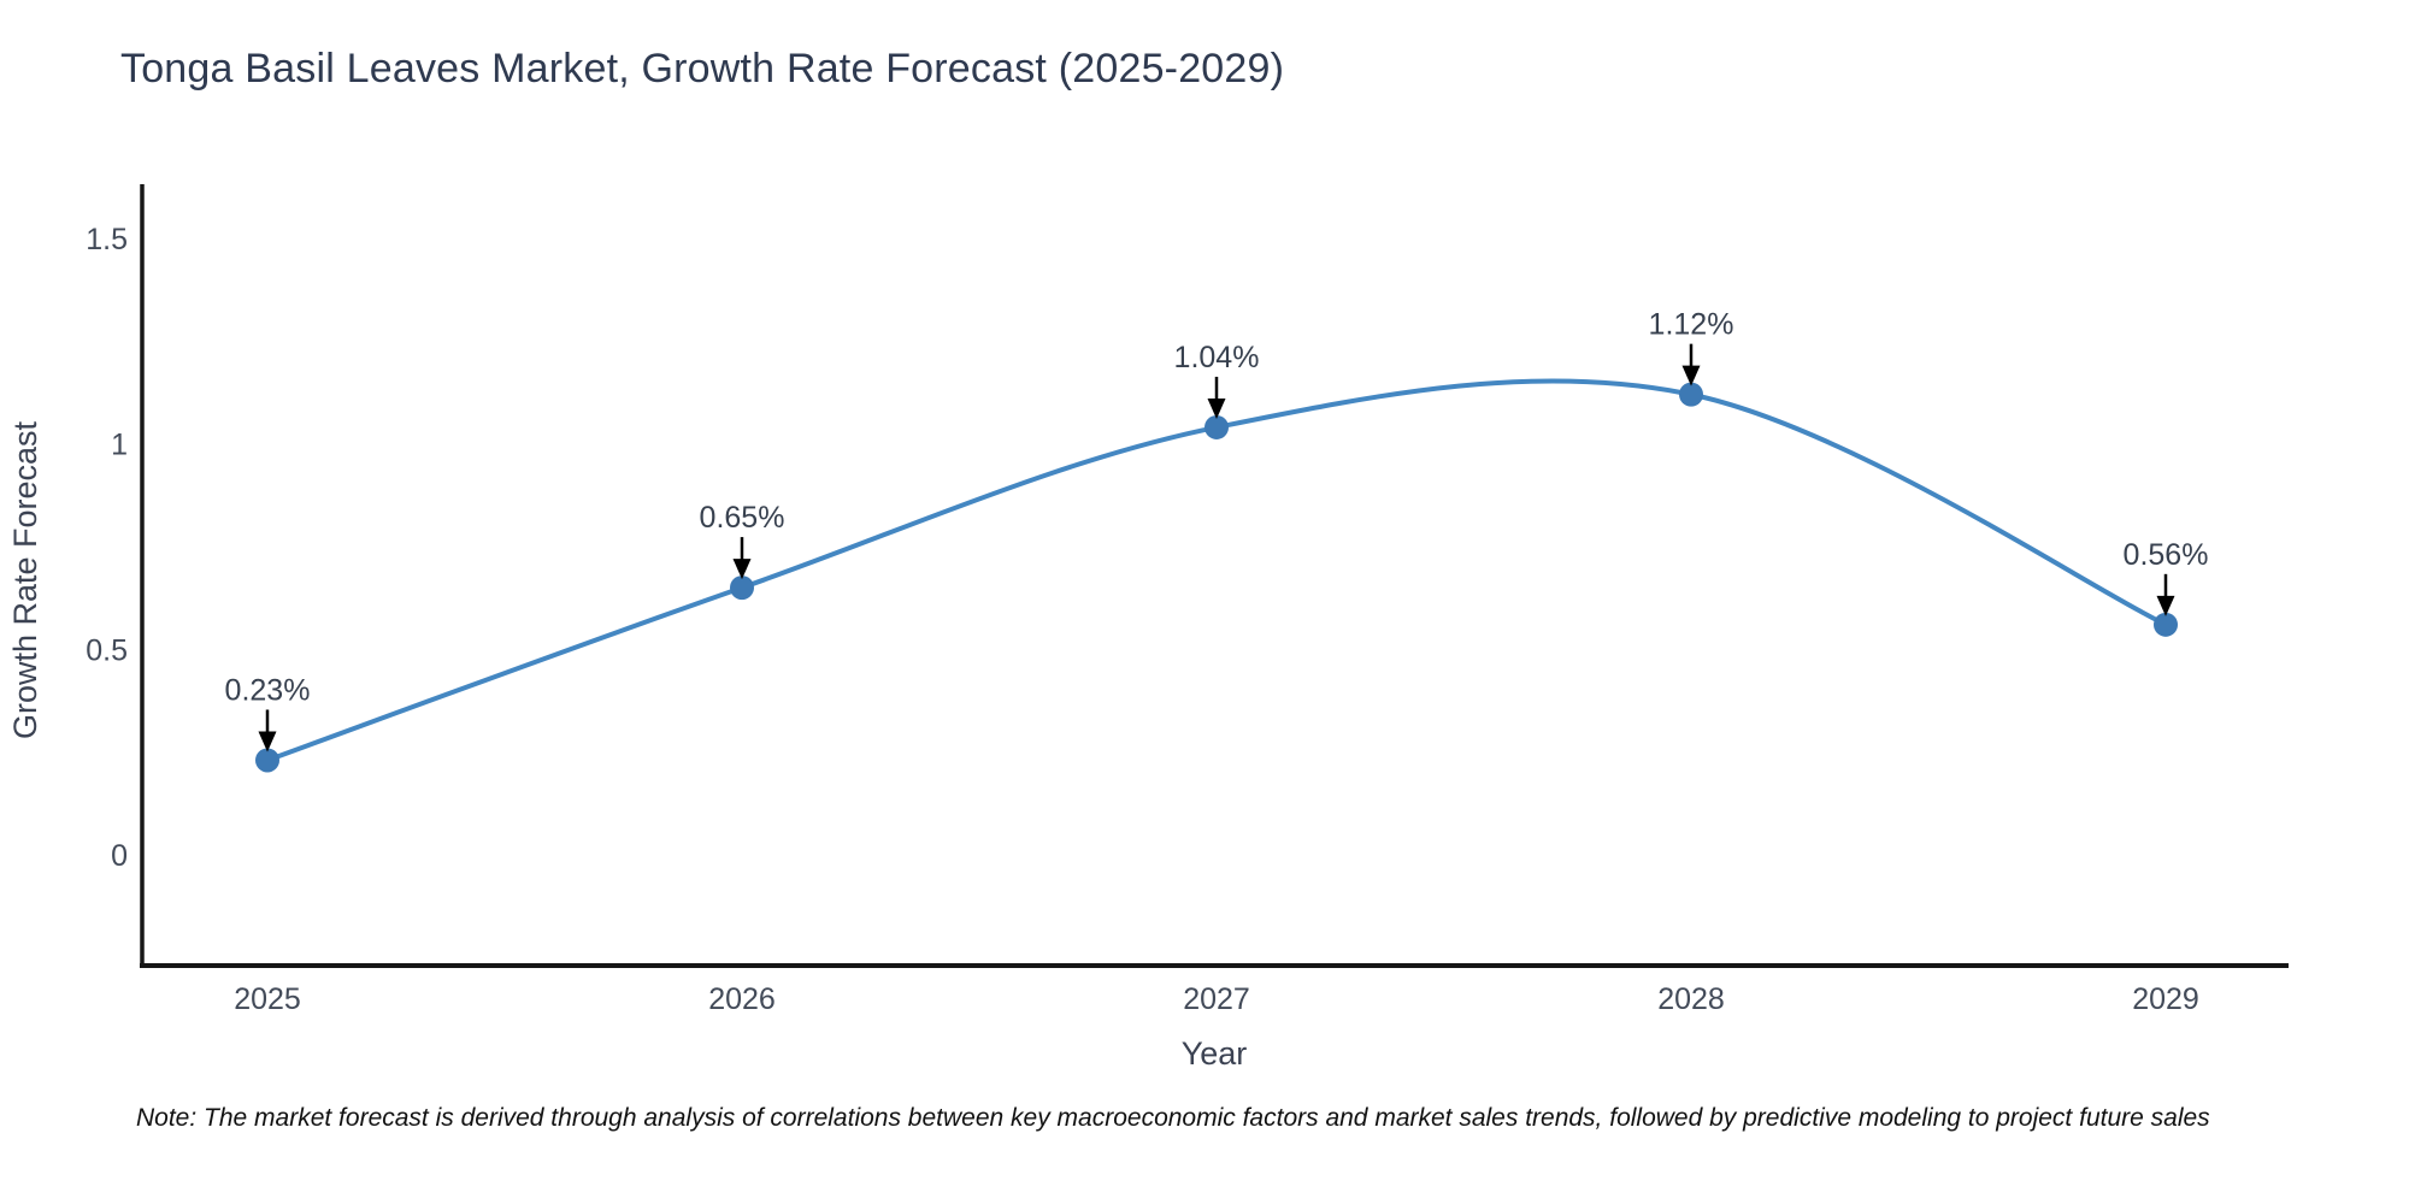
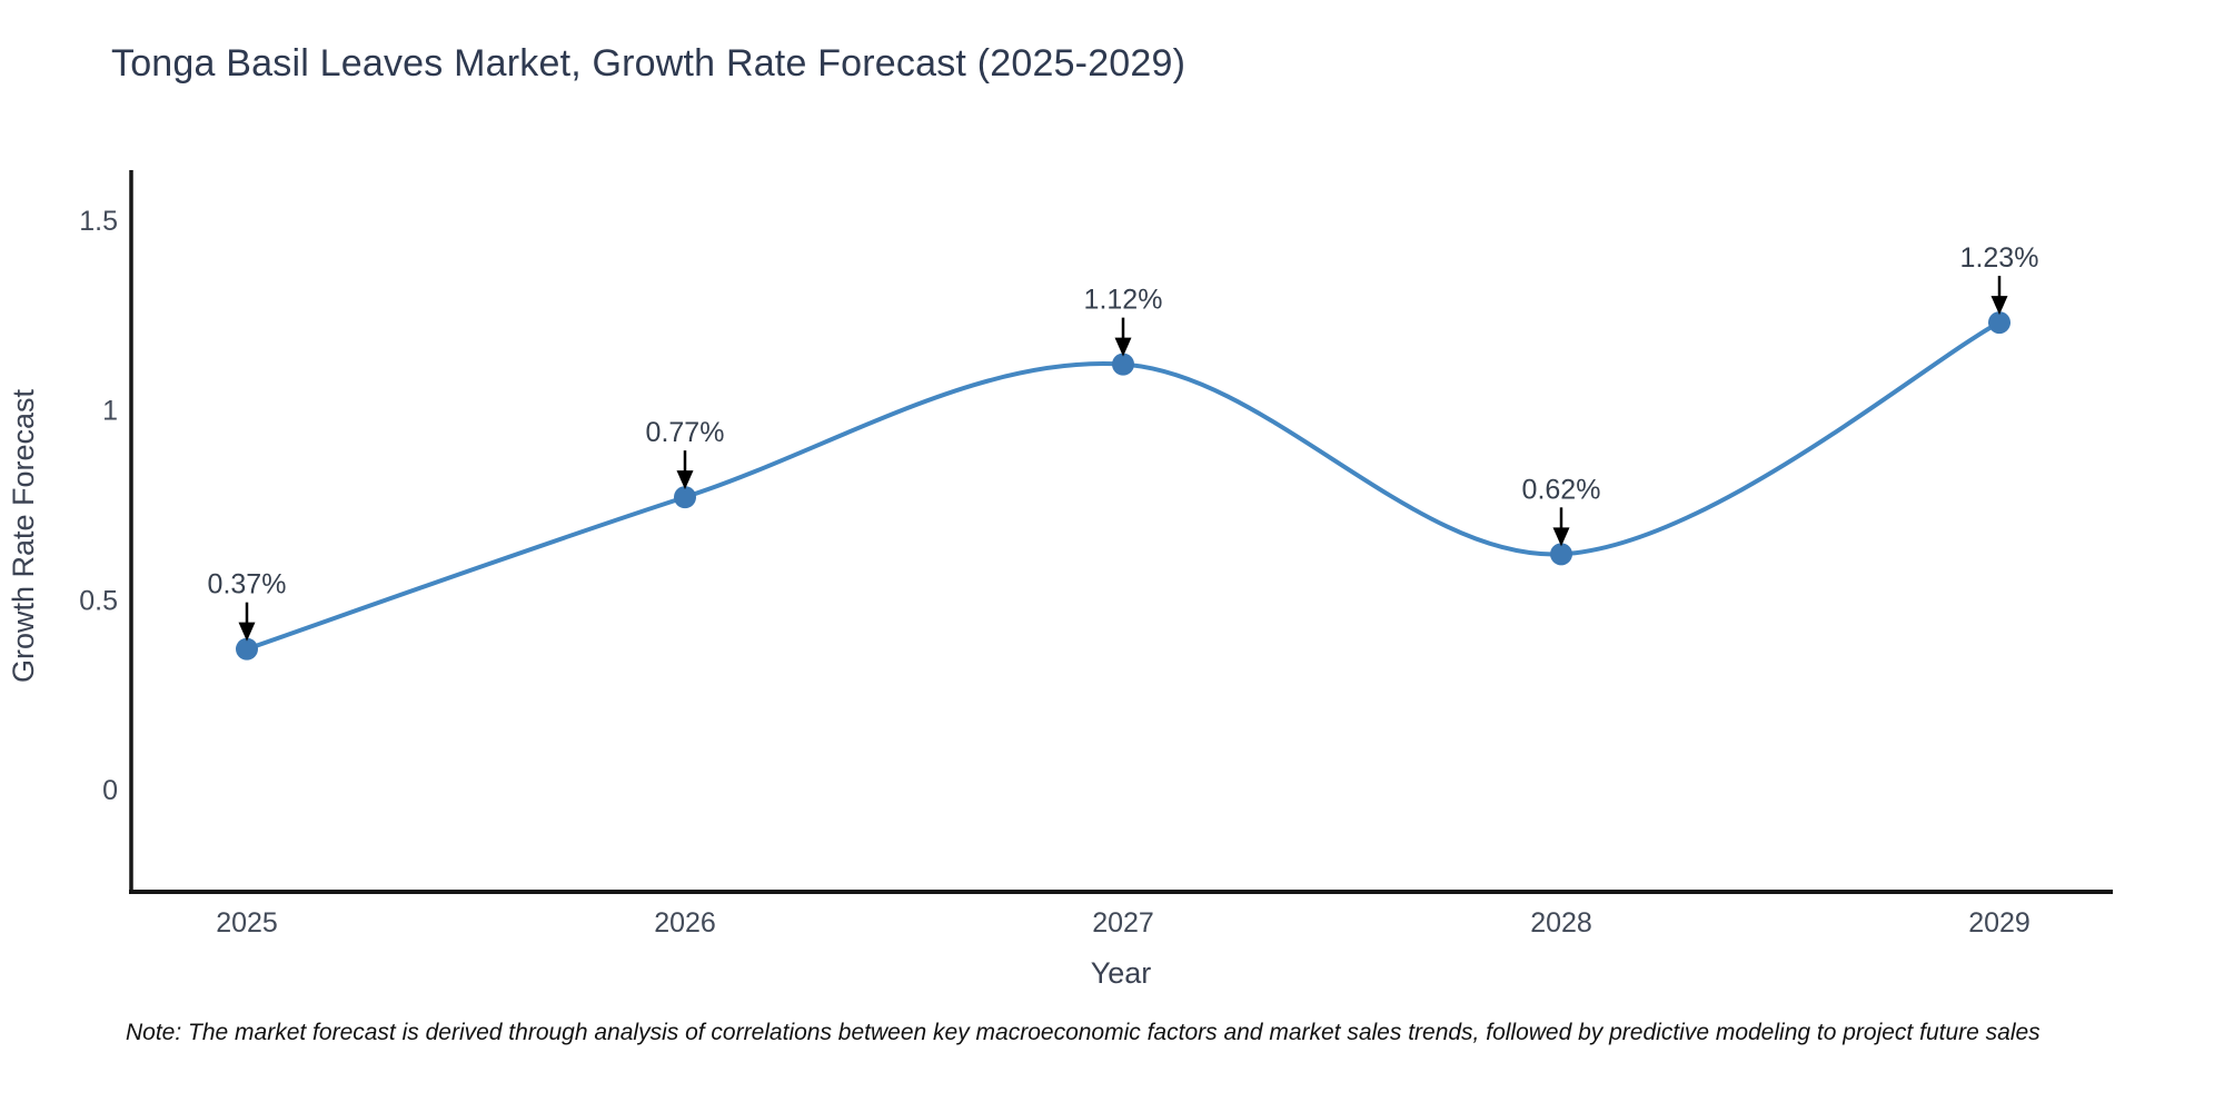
2025: 0.23% -> 0.37%
2026: 0.65% -> 0.77%
2027: 1.04% -> 1.12%
2028: 1.12% -> 0.62%
2029: 0.56% -> 1.23%
